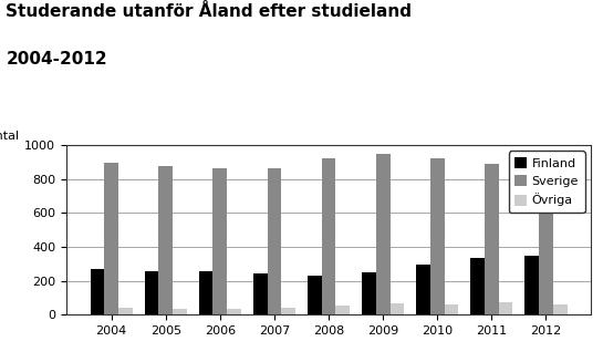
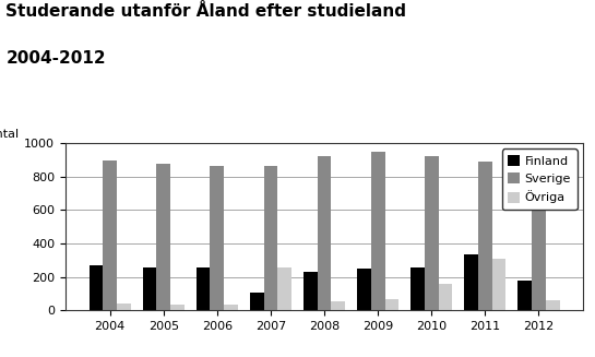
Finland/2007: 240 -> 110
Övriga/2007: 40 -> 260
Finland/2010: 300 -> 260
Övriga/2010: 60 -> 160
Övriga/2011: 80 -> 310
Finland/2012: 340 -> 180
